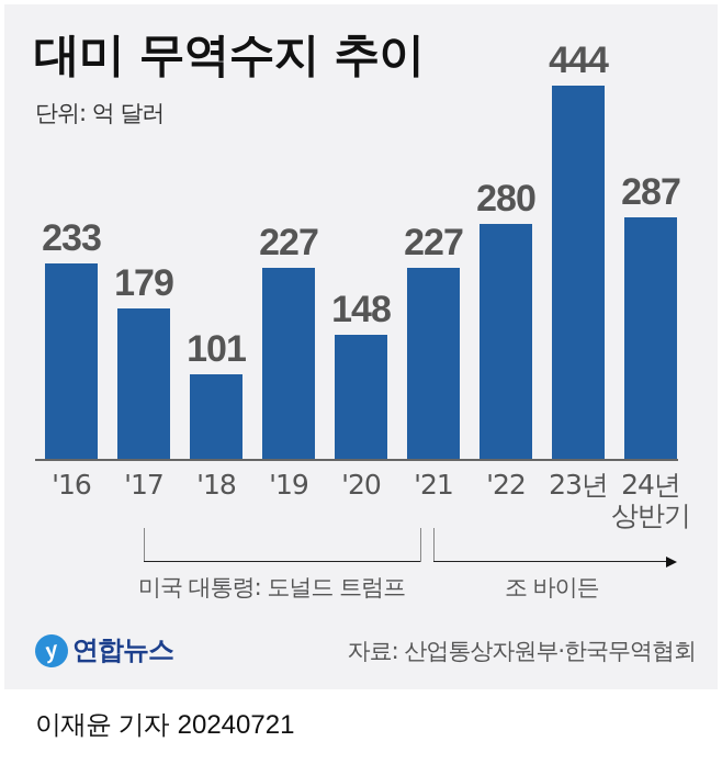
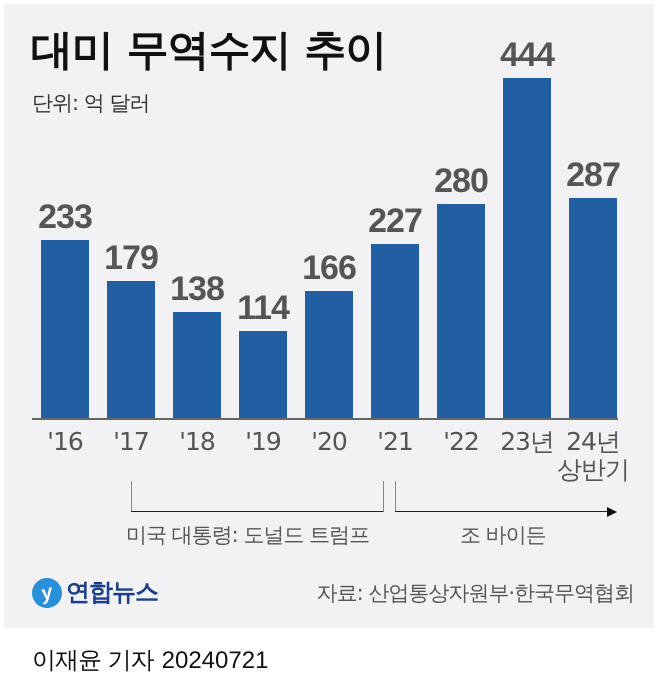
'18: 101 -> 138
'19: 227 -> 114
'20: 148 -> 166
